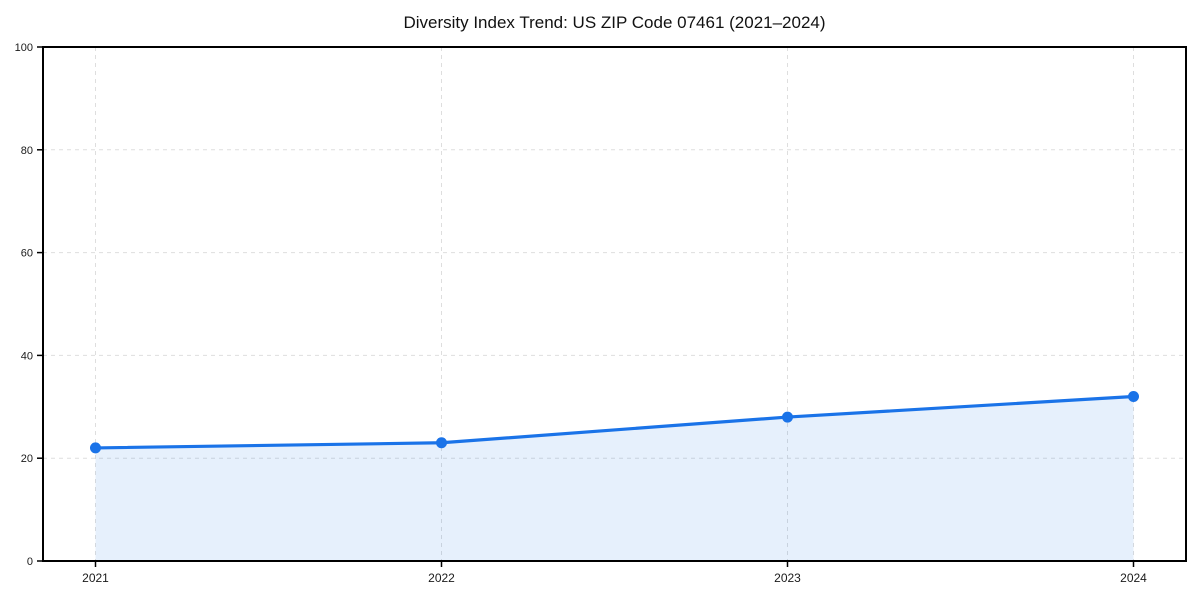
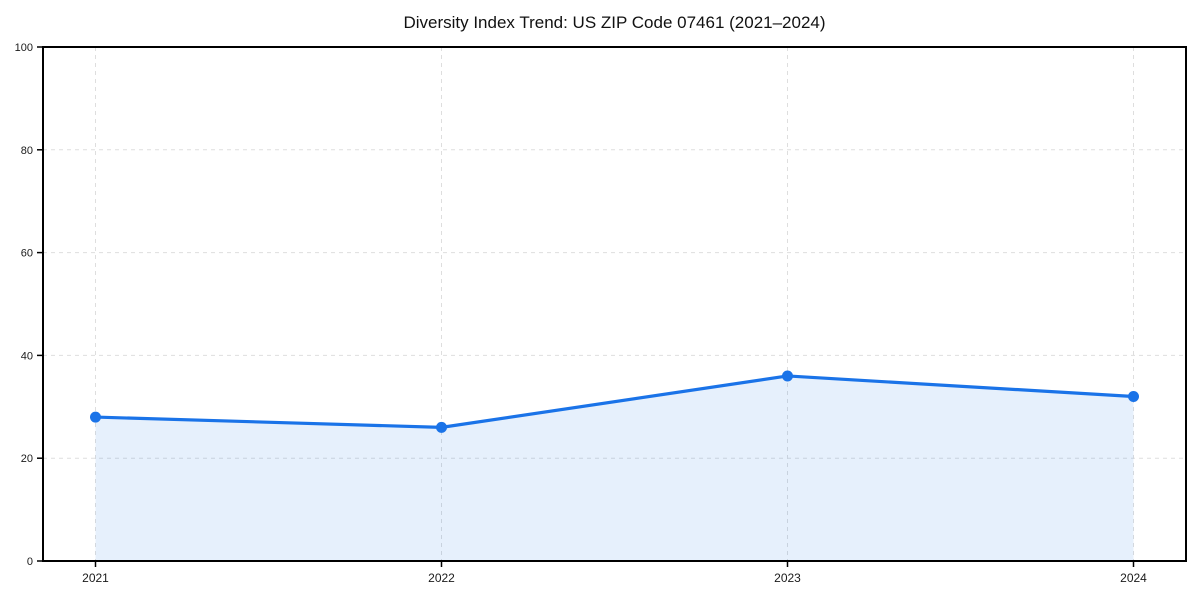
2021: 22 -> 28
2022: 23 -> 26
2023: 28 -> 36
